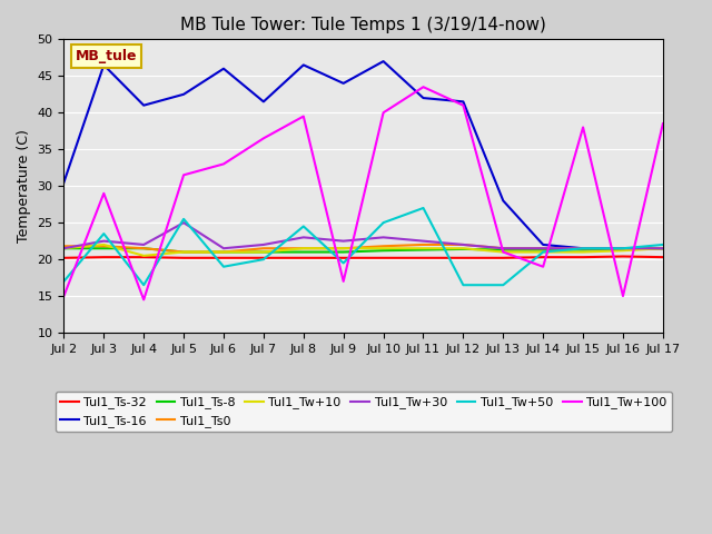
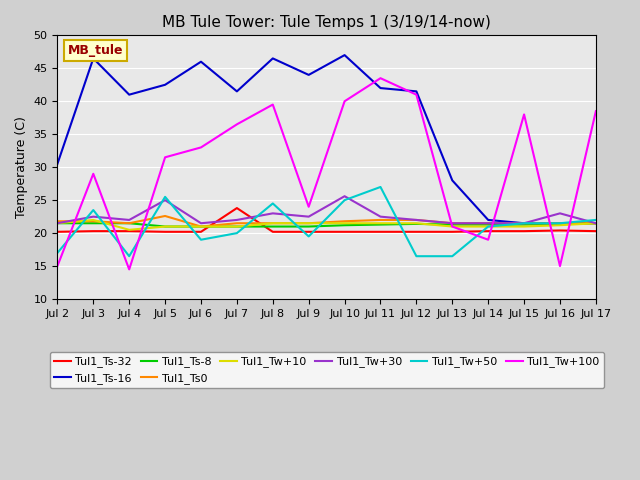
Tul1_Ts0/Jul 5: 21.0 -> 22.6
Tul1_Ts-32/Jul 7: 20.2 -> 23.8
Tul1_Tw+100/Jul 9: 17.0 -> 24.0
Tul1_Tw+30/Jul 10: 23.0 -> 25.6
Tul1_Tw+30/Jul 16: 21.5 -> 23.0
